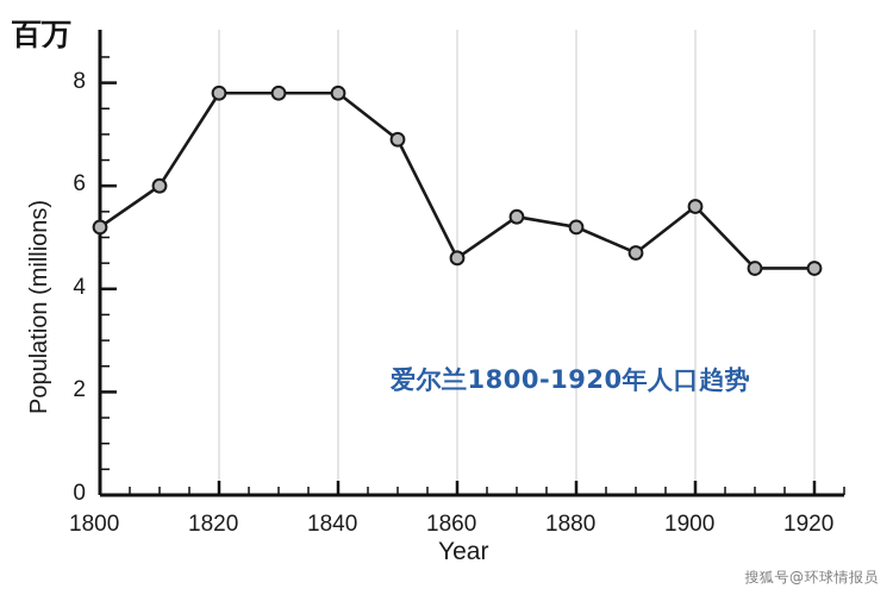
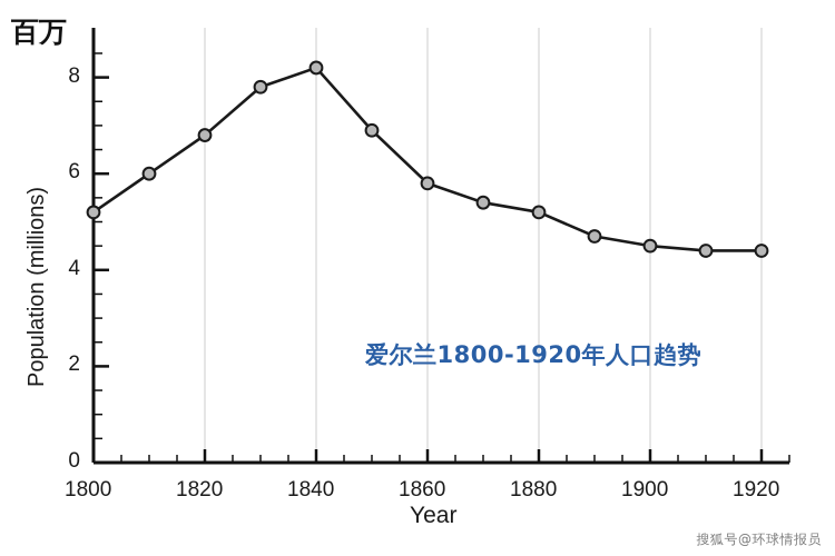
1820: 7.8 -> 6.8
1840: 7.8 -> 8.2
1860: 4.6 -> 5.8
1900: 5.6 -> 4.5
